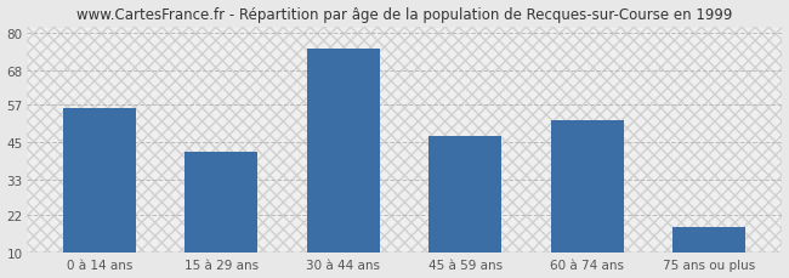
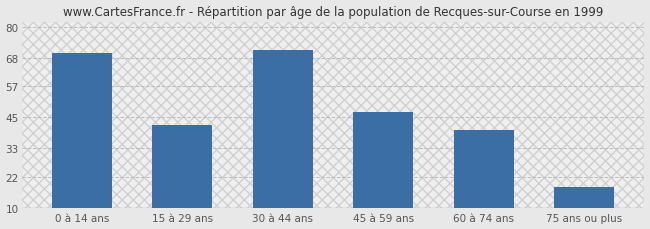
0 à 14 ans: 56 -> 70
30 à 44 ans: 75 -> 71
60 à 74 ans: 52 -> 40
